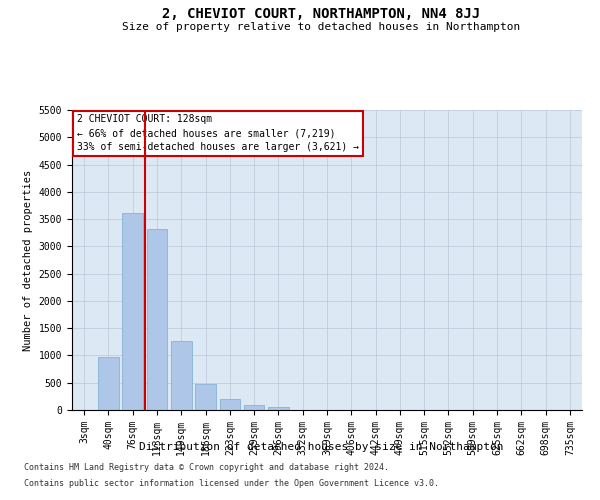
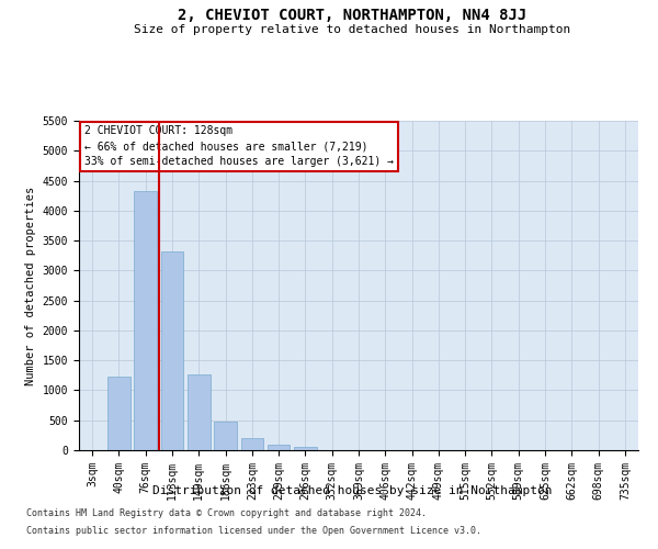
40sqm: 980 -> 1230
76sqm: 3620 -> 4330
